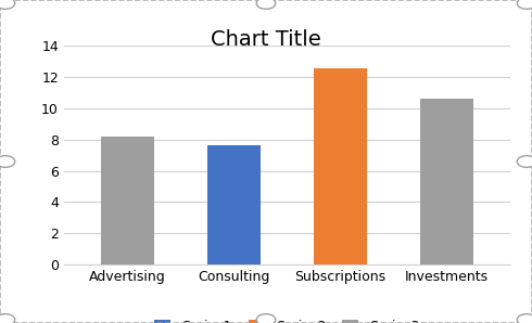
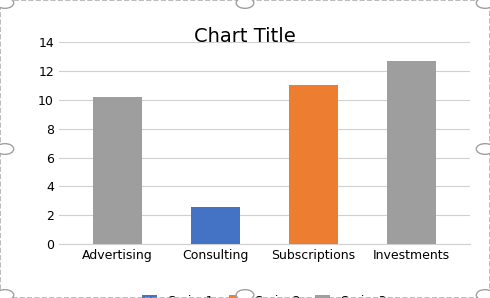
Advertising: 8.2 -> 10.2
Consulting: 7.6 -> 2.6
Subscriptions: 12.5 -> 11.0
Investments: 10.6 -> 12.7
